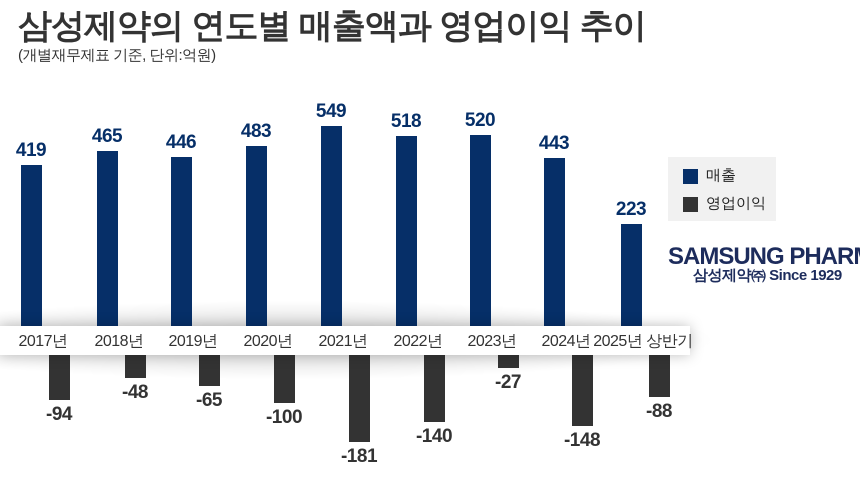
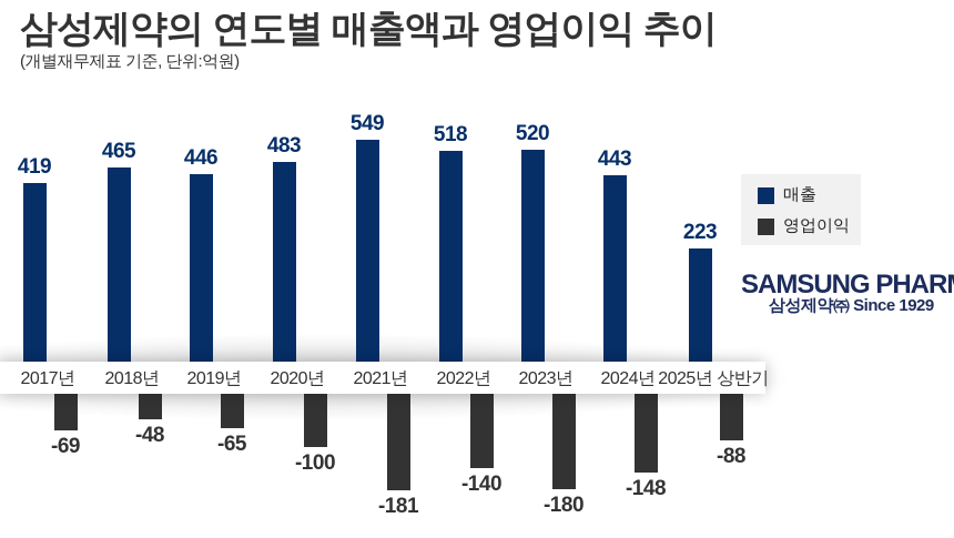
영업이익/2017년: -94 -> -69
영업이익/2023년: -27 -> -180
